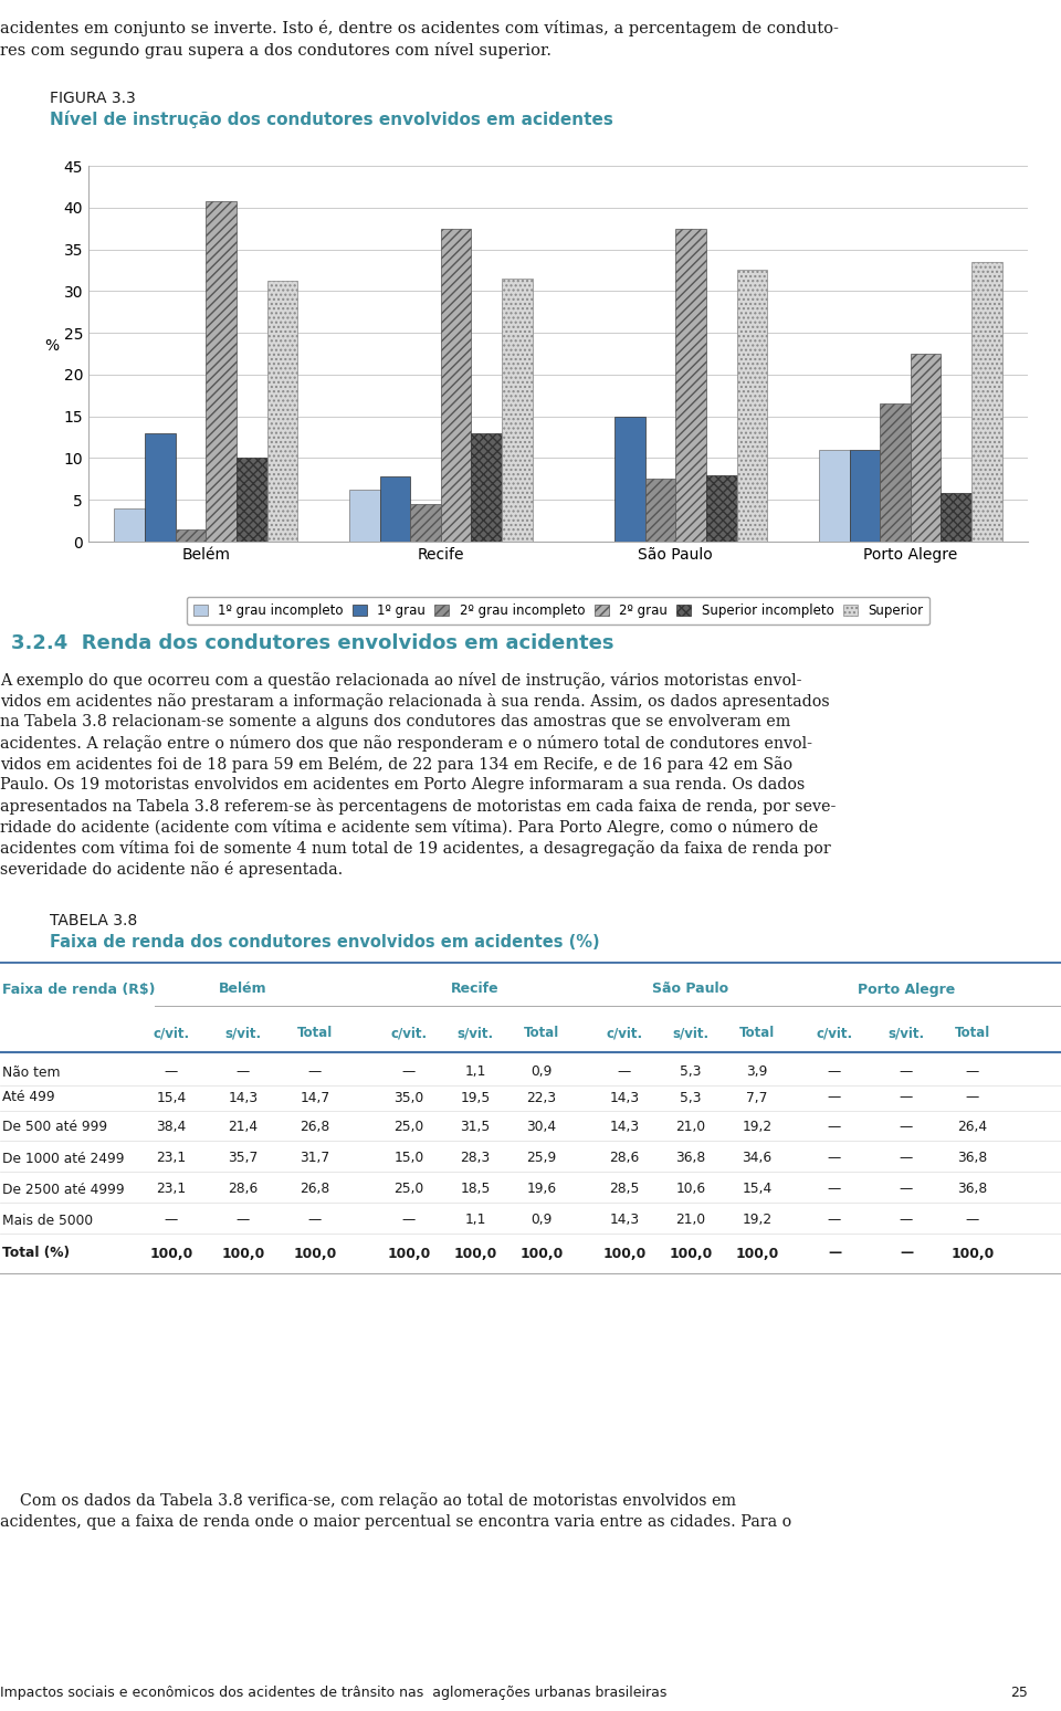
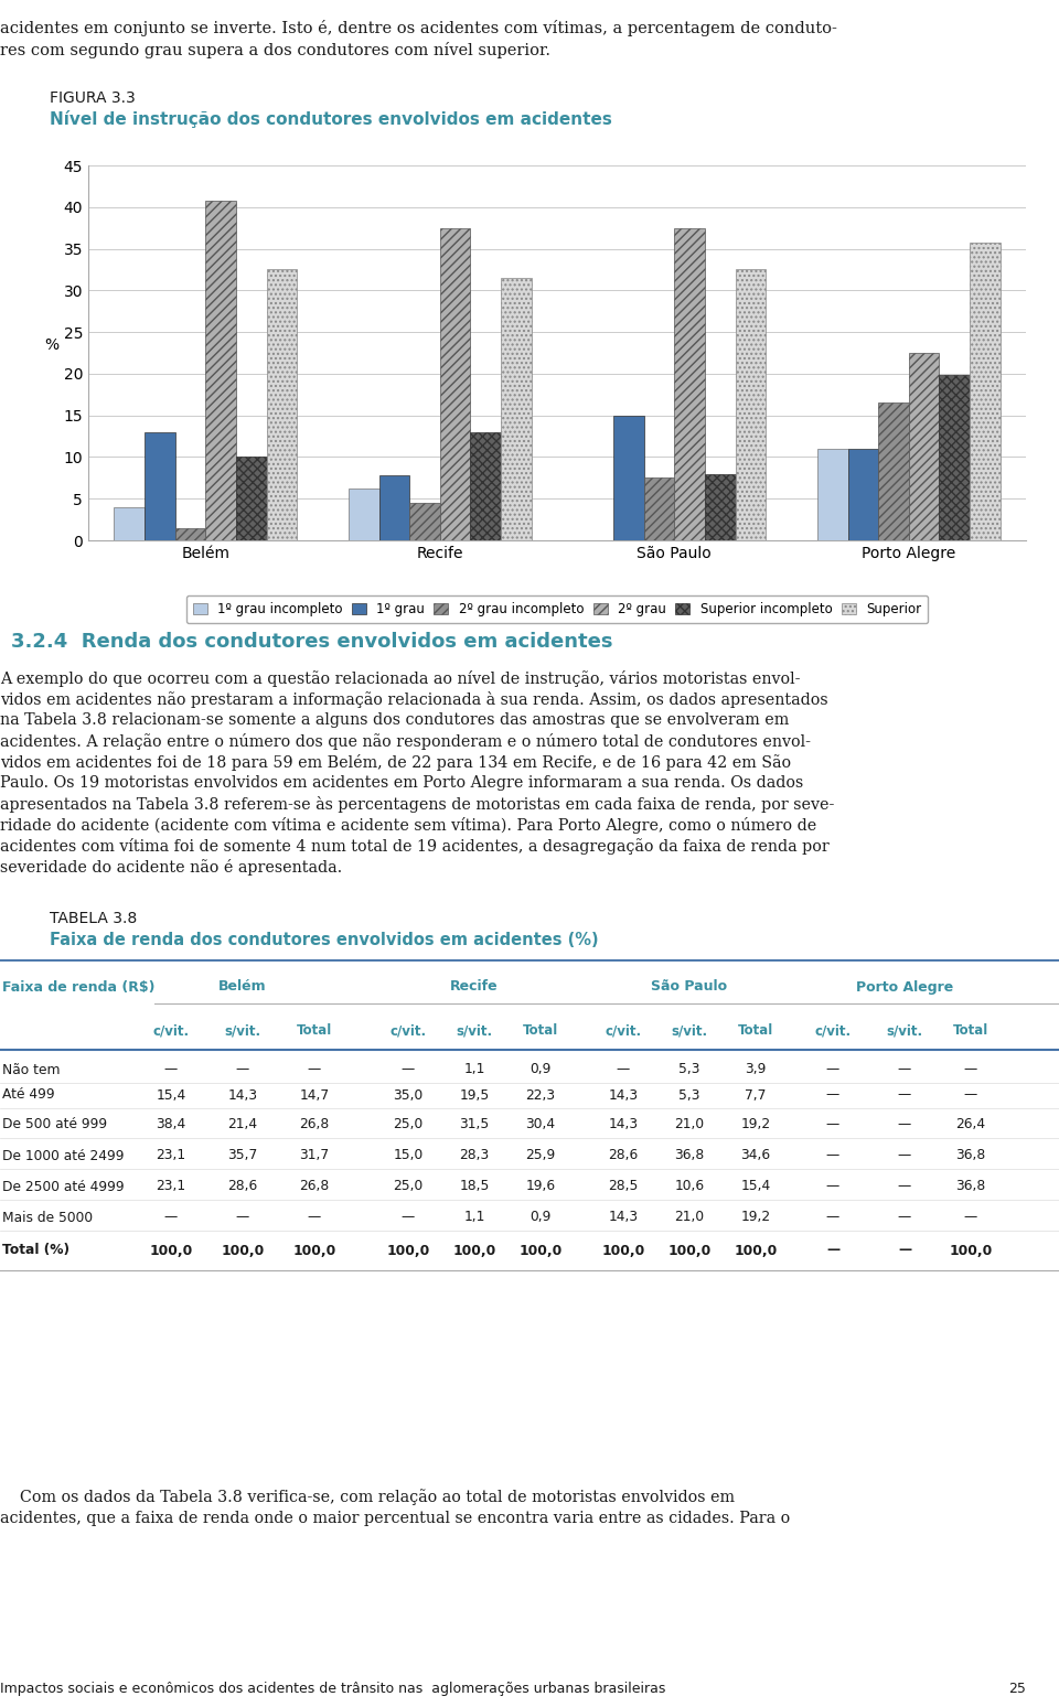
Superior/Belém: 31.2 -> 32.6
Superior incompleto/Porto Alegre: 5.8 -> 19.8
Superior/Porto Alegre: 33.5 -> 35.8
